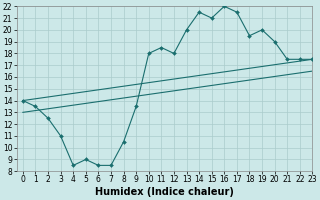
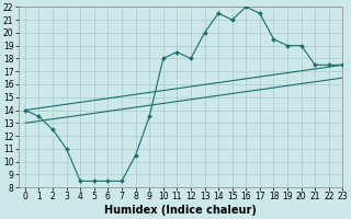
5: 9.0 -> 8.5
19: 20.0 -> 19.0
